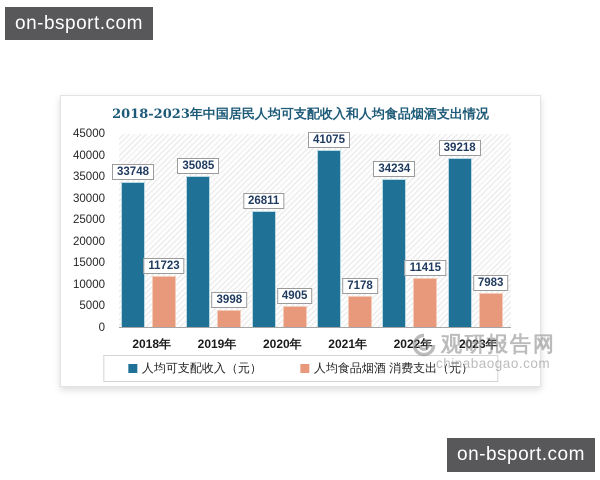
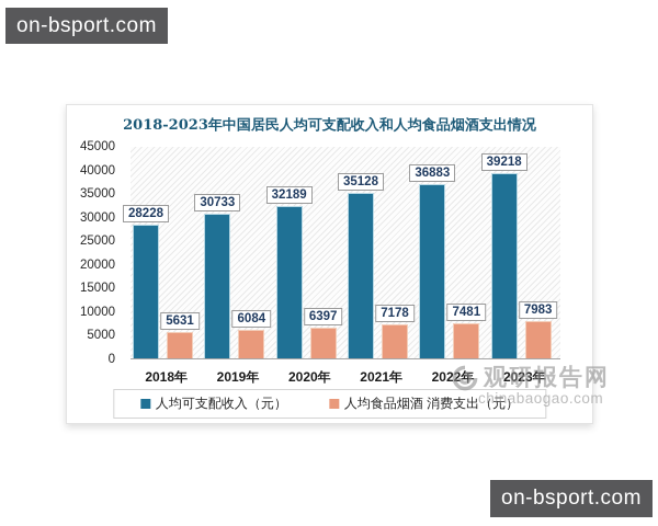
人均可支配收入（元）/2018年: 33748 -> 28228
人均食品烟酒消费支出（元）/2018年: 11723 -> 5631
人均可支配收入（元）/2019年: 35085 -> 30733
人均食品烟酒消费支出（元）/2019年: 3998 -> 6084
人均可支配收入（元）/2020年: 26811 -> 32189
人均食品烟酒消费支出（元）/2020年: 4905 -> 6397
人均可支配收入（元）/2021年: 41075 -> 35128
人均可支配收入（元）/2022年: 34234 -> 36883
人均食品烟酒消费支出（元）/2022年: 11415 -> 7481
